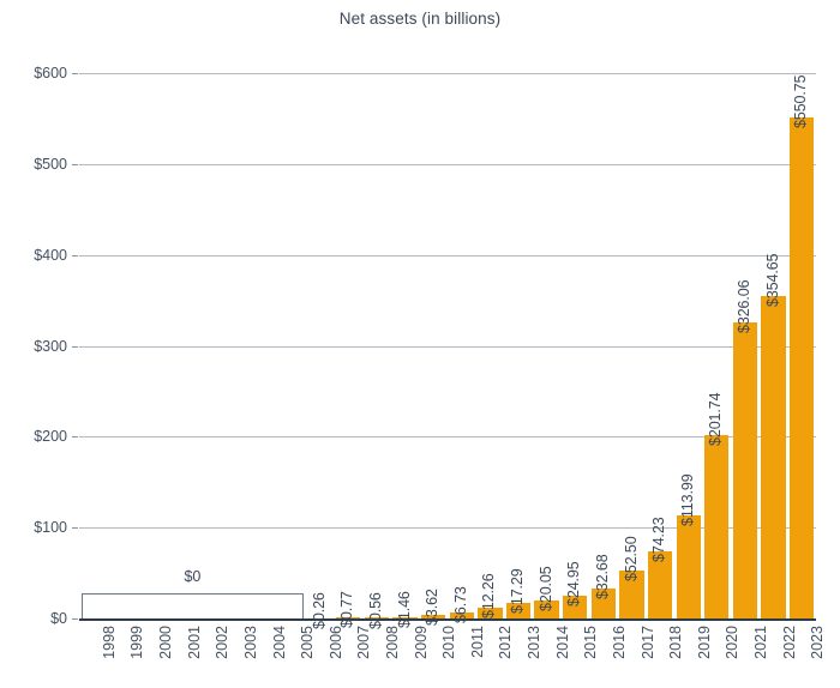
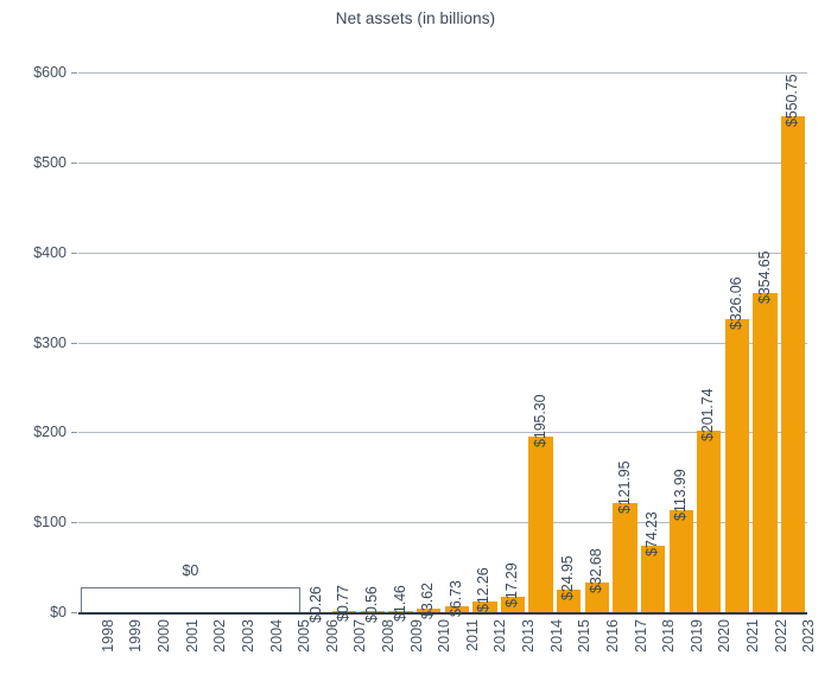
2014: $20.05 -> $195.30
2017: $52.50 -> $121.95
